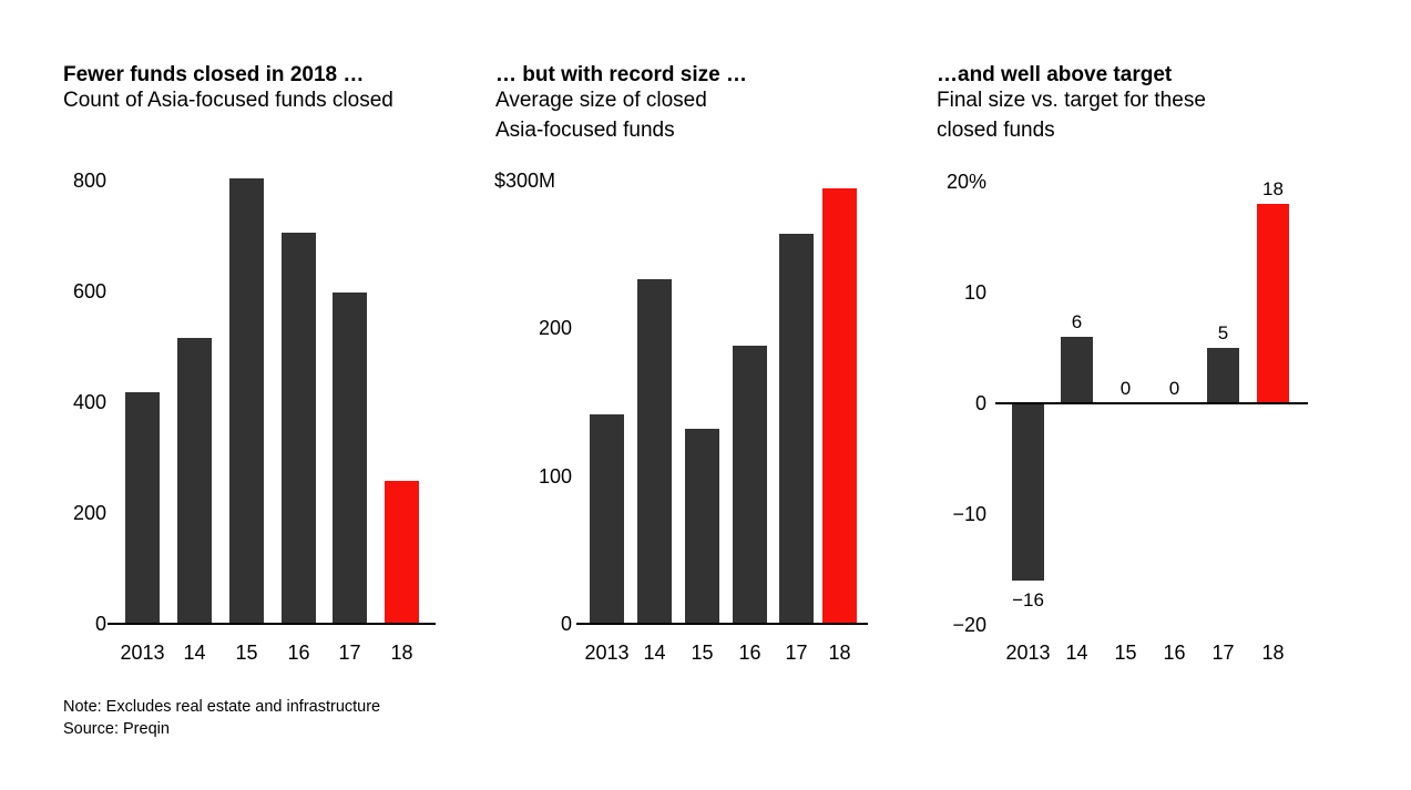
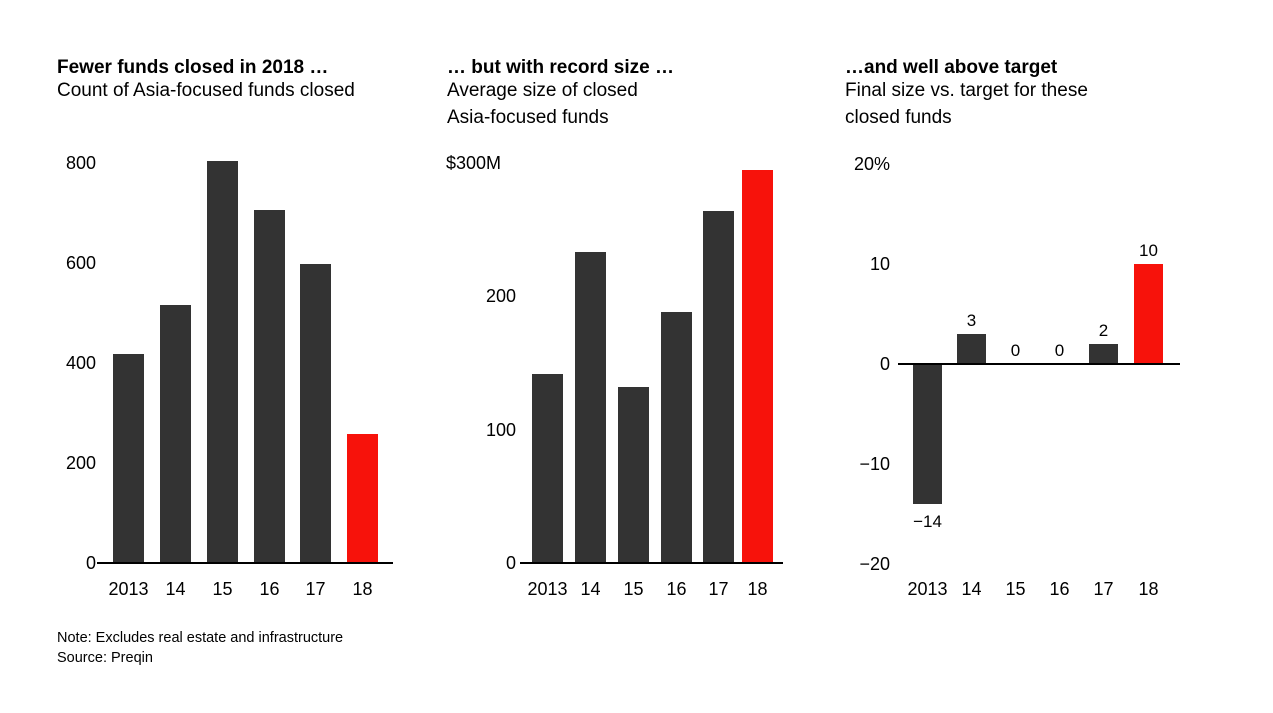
…and well above target/2013: −16 -> −14
…and well above target/14: 6 -> 3
…and well above target/17: 5 -> 2
…and well above target/18: 18 -> 10
